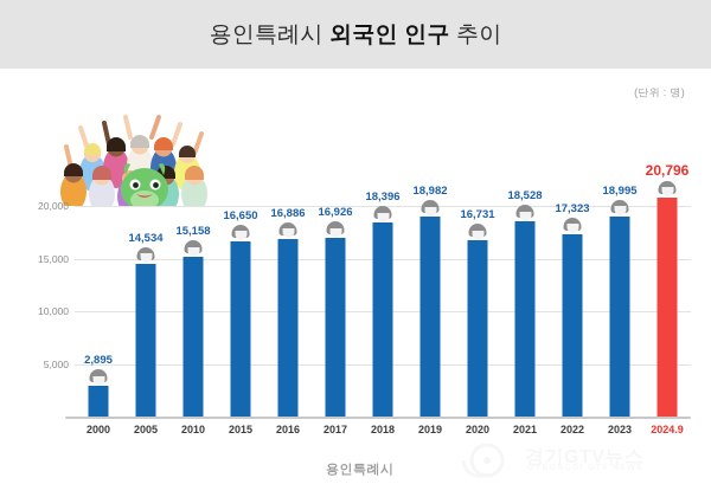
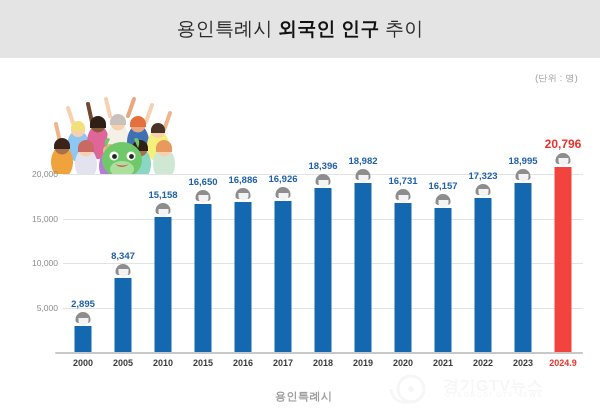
2005: 14,534 -> 8,347
2021: 18,528 -> 16,157
